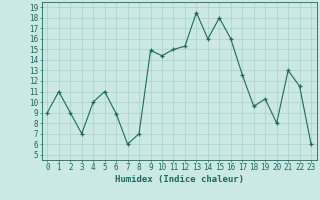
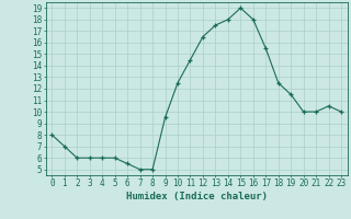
0: 9.0 -> 8.0
1: 11.0 -> 7.0
2: 9.0 -> 6.0
3: 7.0 -> 6.0
4: 10.0 -> 6.0
5: 11.0 -> 6.0
6: 8.9 -> 5.5
7: 6.0 -> 5.0
8: 7.0 -> 5.0
9: 14.9 -> 9.5
10: 14.4 -> 12.5
11: 15.0 -> 14.5
12: 15.3 -> 16.5
13: 18.5 -> 17.5
14: 16.0 -> 18.0
15: 18.0 -> 19.0
16: 16.0 -> 18.0
17: 12.6 -> 15.5
18: 9.6 -> 12.5
19: 10.3 -> 11.5
20: 8.0 -> 10.0
21: 13.0 -> 10.0
22: 11.5 -> 10.5
23: 6.0 -> 10.0
